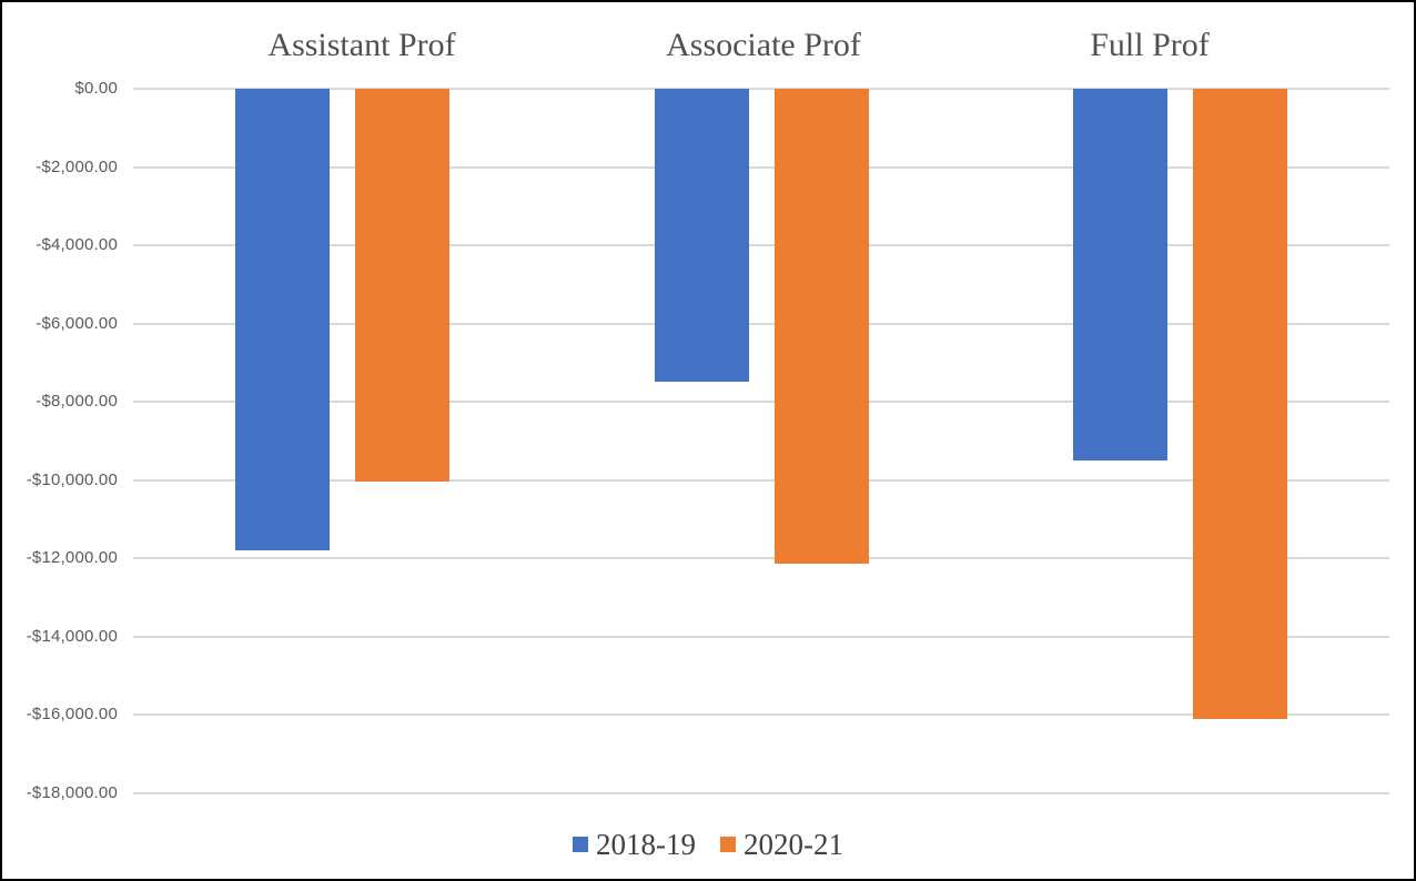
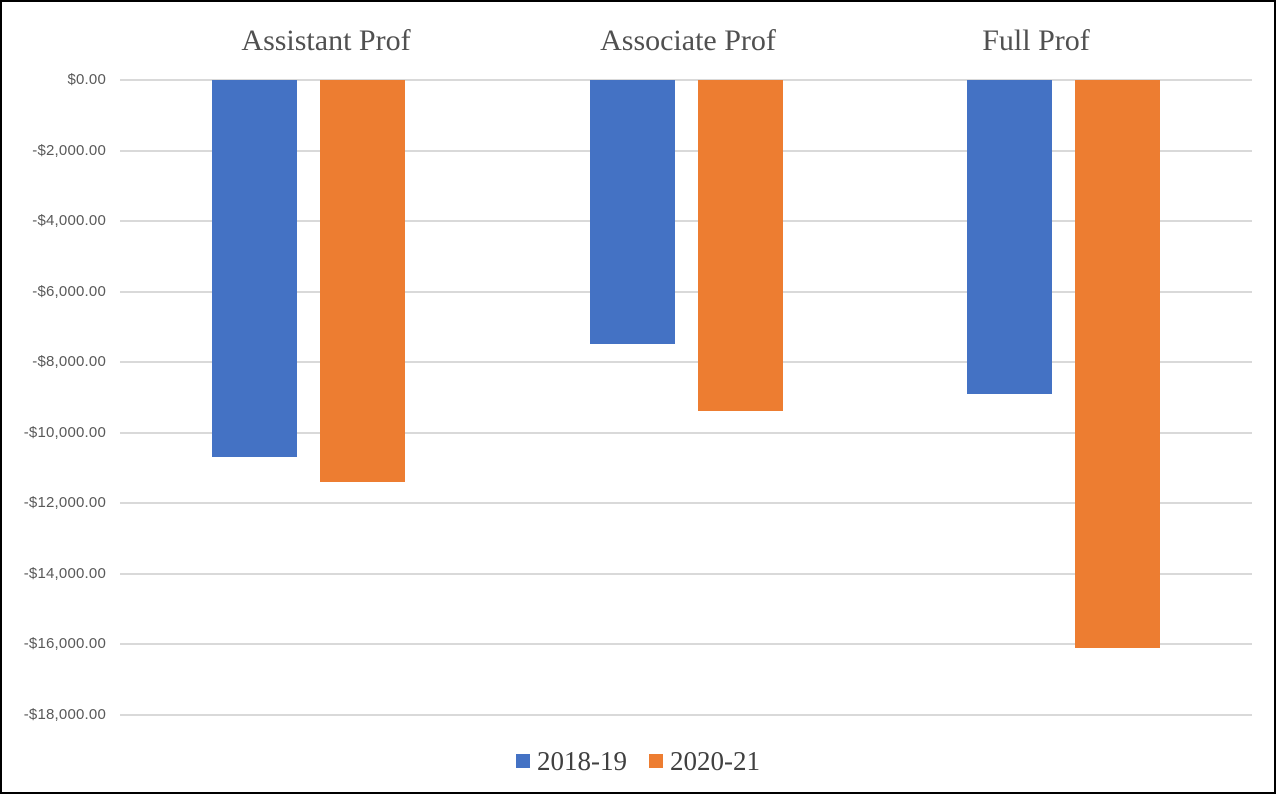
2018-19/Assistant Prof: -$11800 -> -$10700
2020-21/Assistant Prof: -$10000 -> -$11400
2020-21/Associate Prof: -$12200 -> -$9400
2018-19/Full Prof: -$9500 -> -$8900
